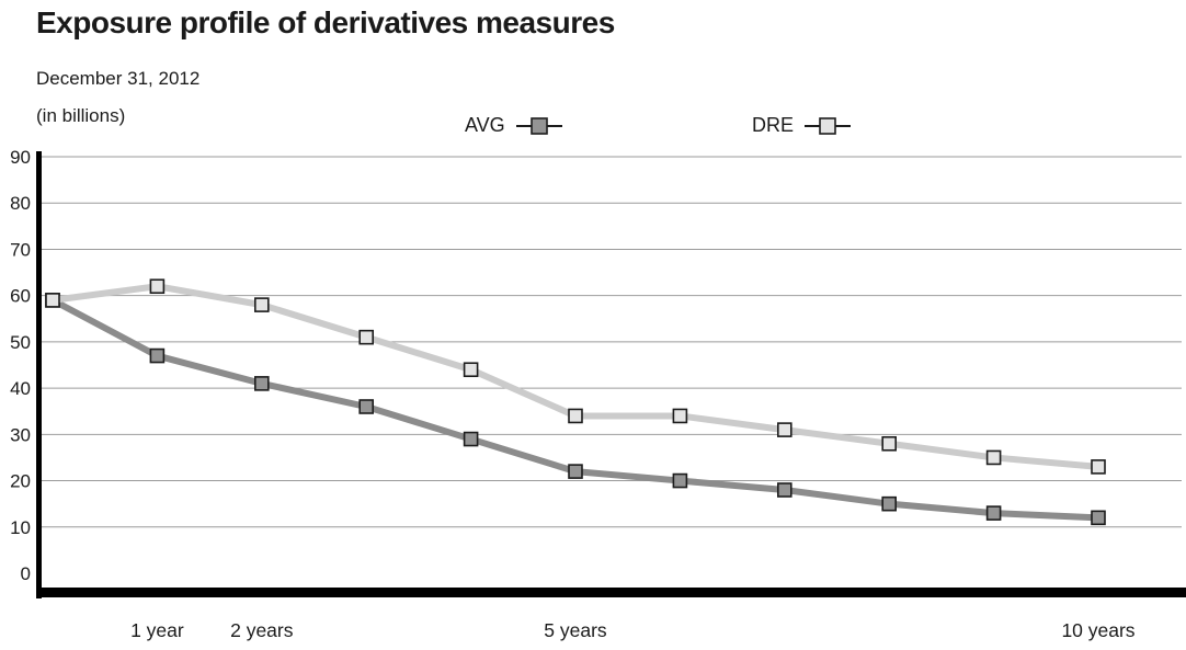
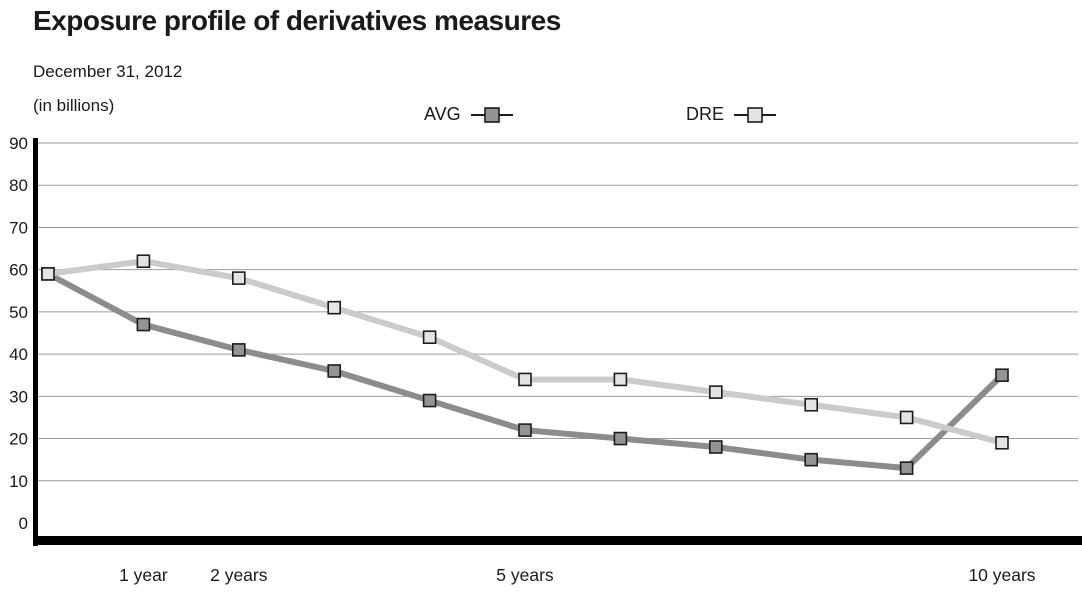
AVG/10: 12 -> 35
DRE/10: 23 -> 19
